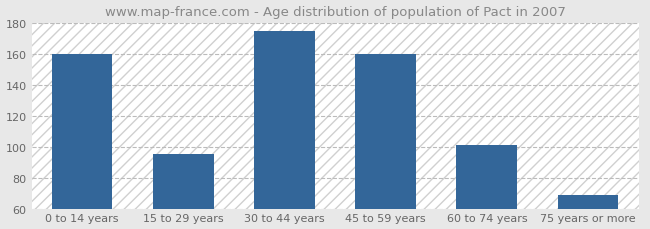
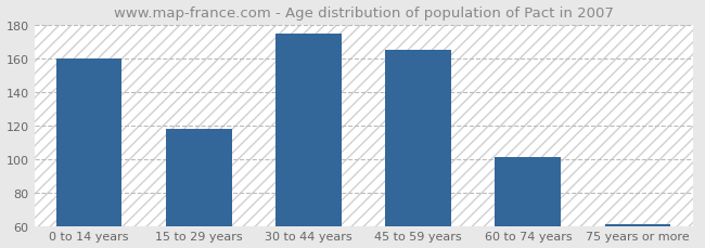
15 to 29 years: 95 -> 118
45 to 59 years: 160 -> 165
75 years or more: 69 -> 61
